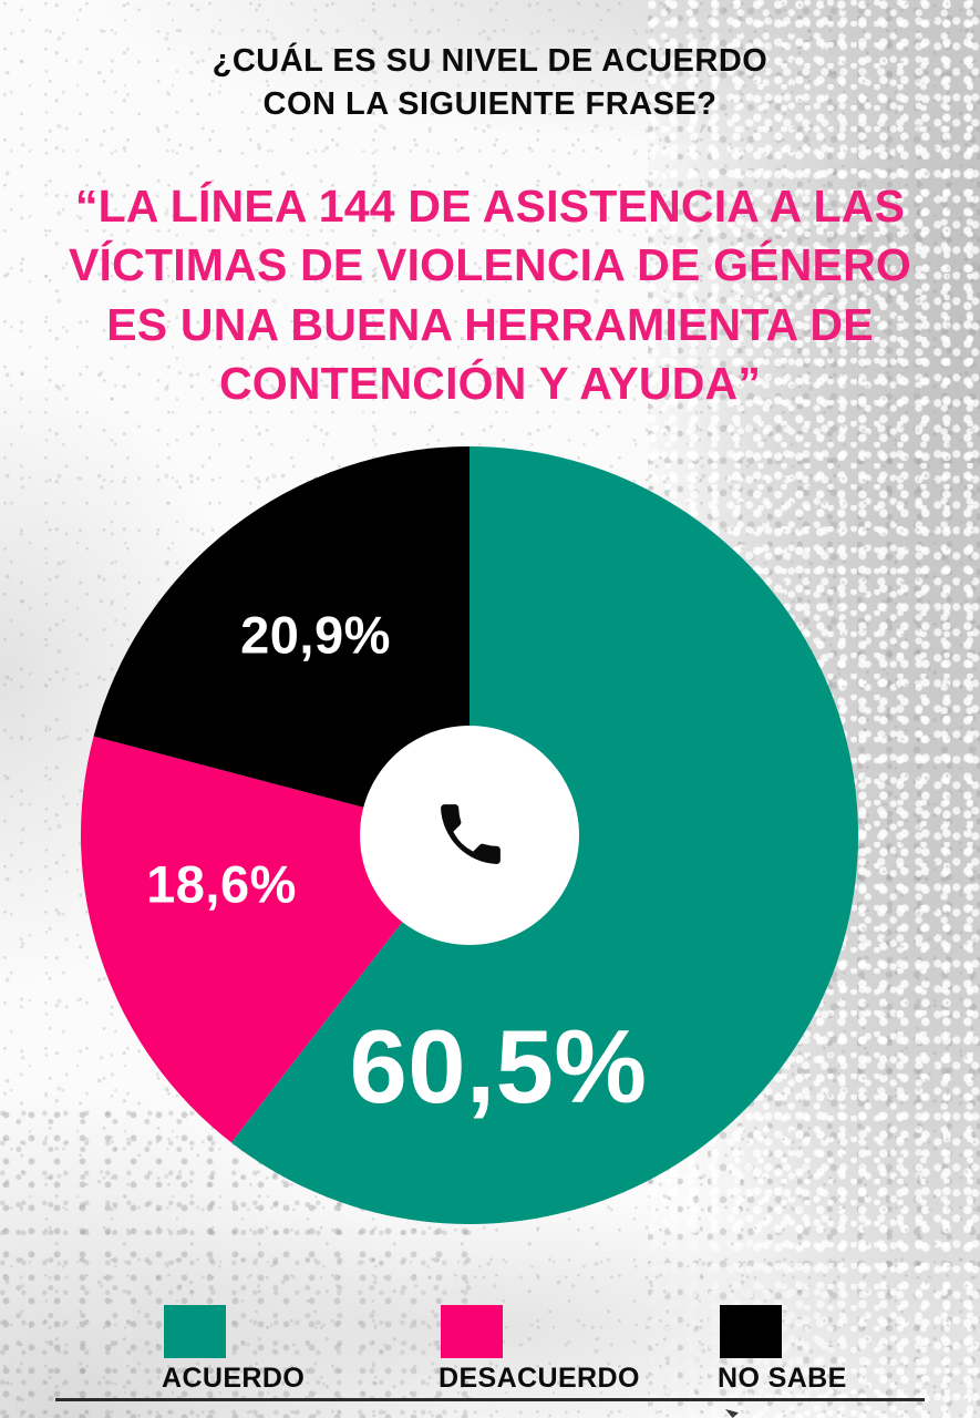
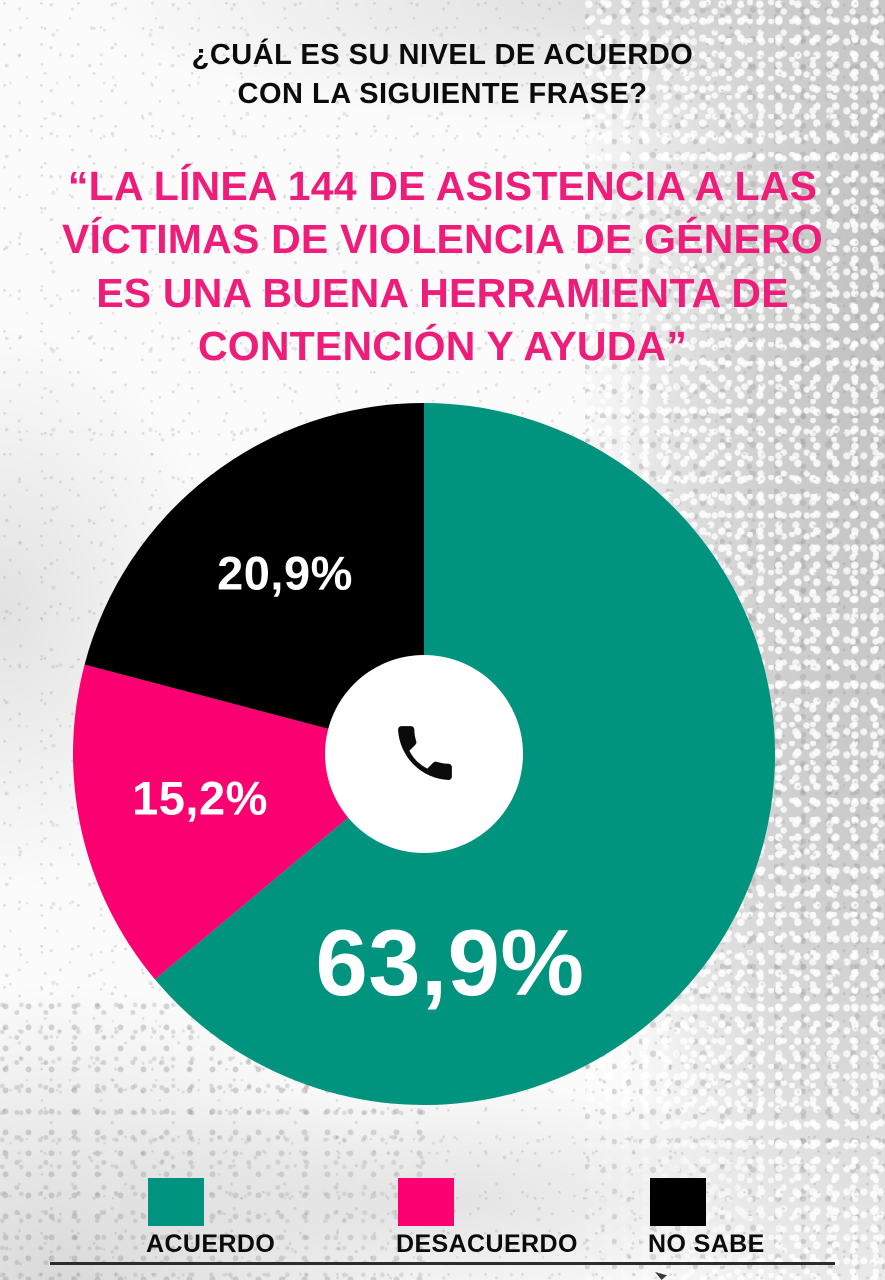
ACUERDO: 60,5% -> 63,9%
DESACUERDO: 18,6% -> 15,2%
